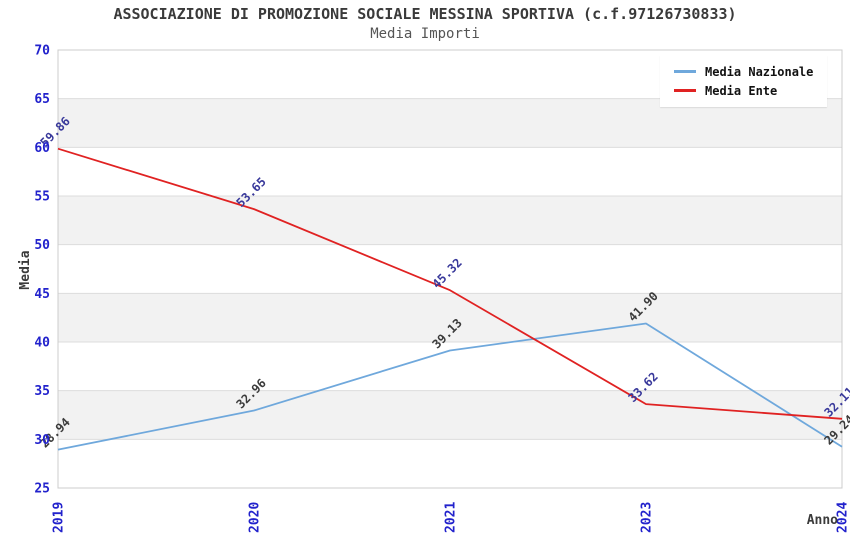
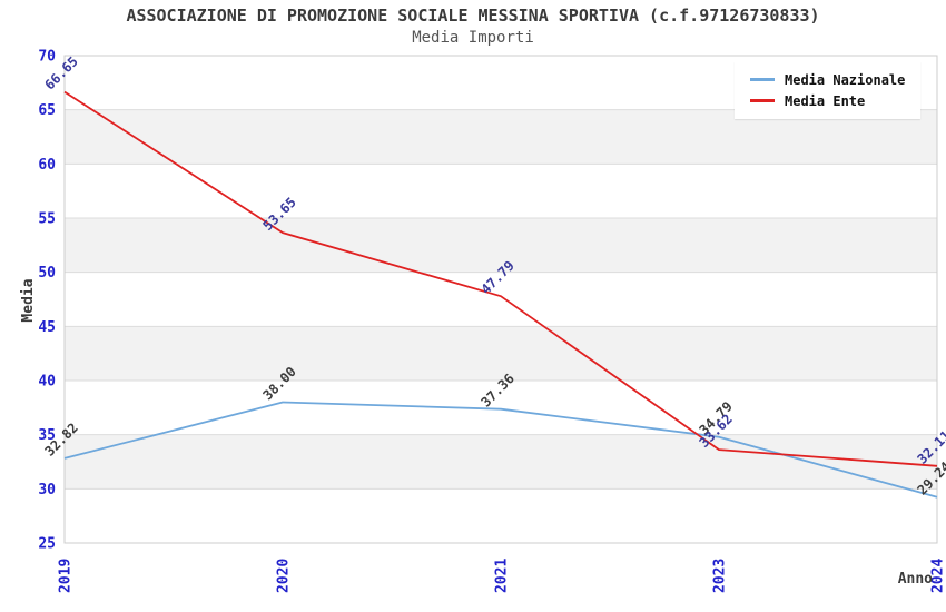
Media Nazionale/2019: 28.94 -> 32.82
Media Ente/2019: 59.86 -> 66.65
Media Nazionale/2020: 32.96 -> 38.00
Media Nazionale/2021: 39.13 -> 37.36
Media Ente/2021: 45.32 -> 47.79
Media Nazionale/2023: 41.90 -> 34.79
